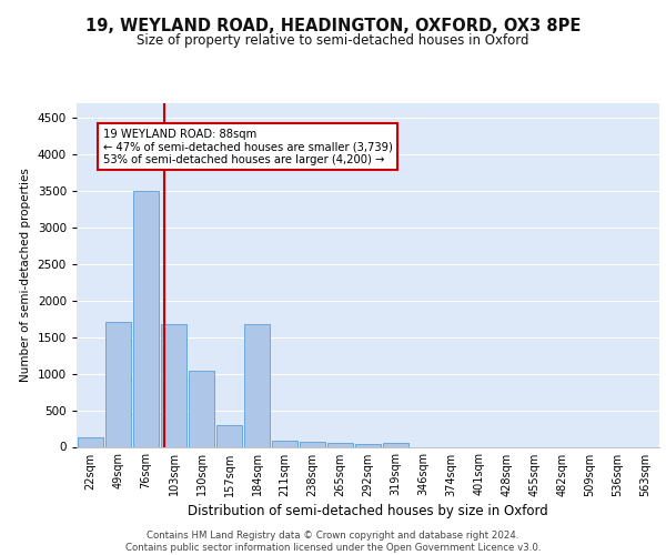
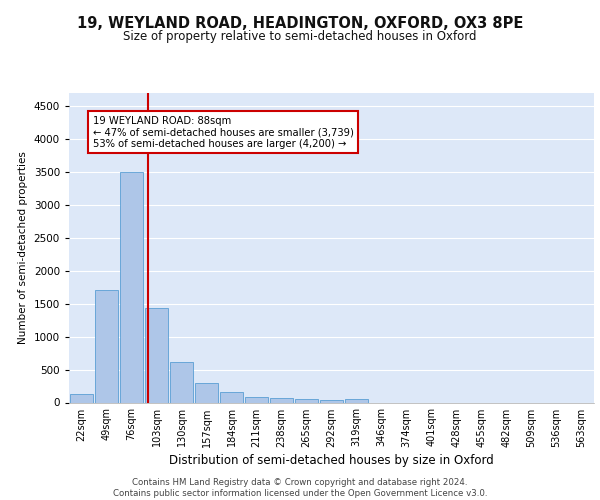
103sqm: 1680 -> 1430
130sqm: 1040 -> 610
184sqm: 1680 -> 160
